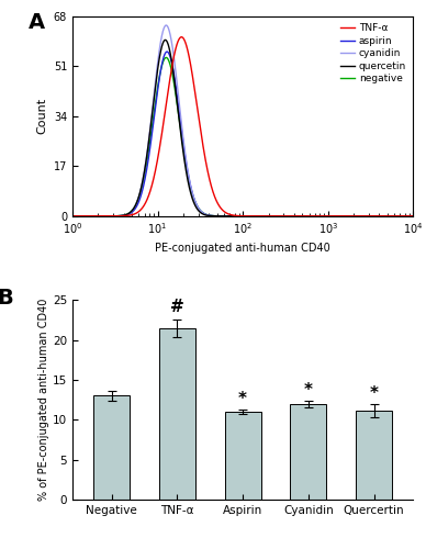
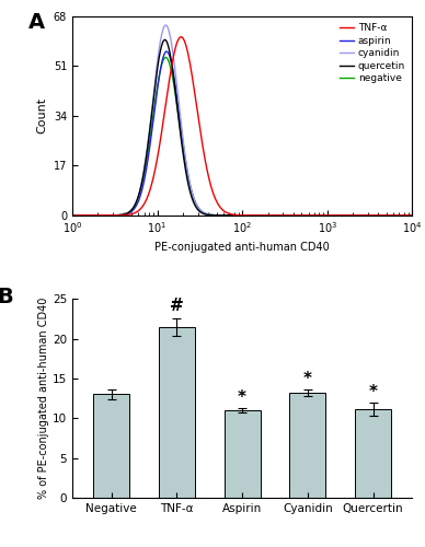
Cyanidin: 12.0 -> 13.2
